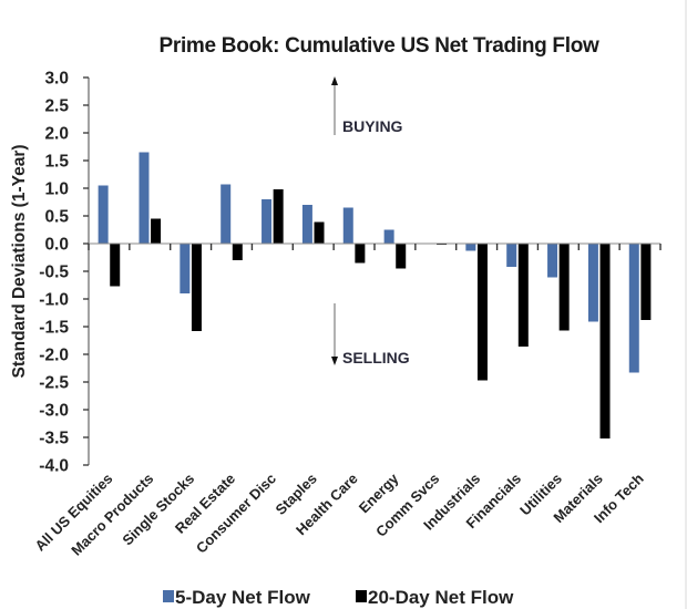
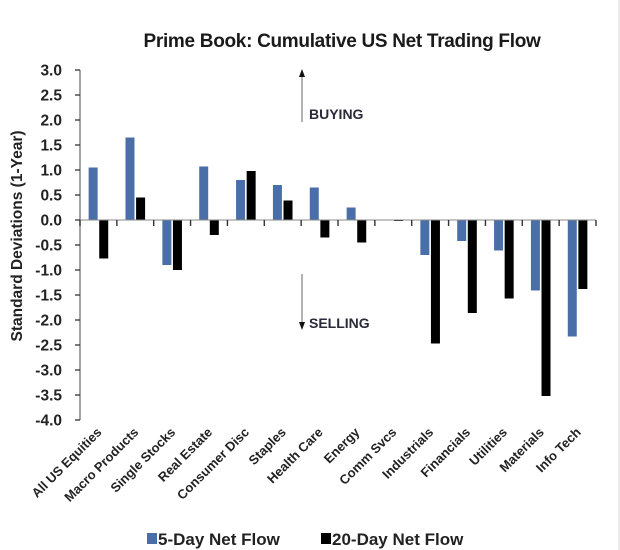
20-Day Net Flow/Single Stocks: -1.6 -> -1.0
5-Day Net Flow/Industrials: -0.1 -> -0.7
